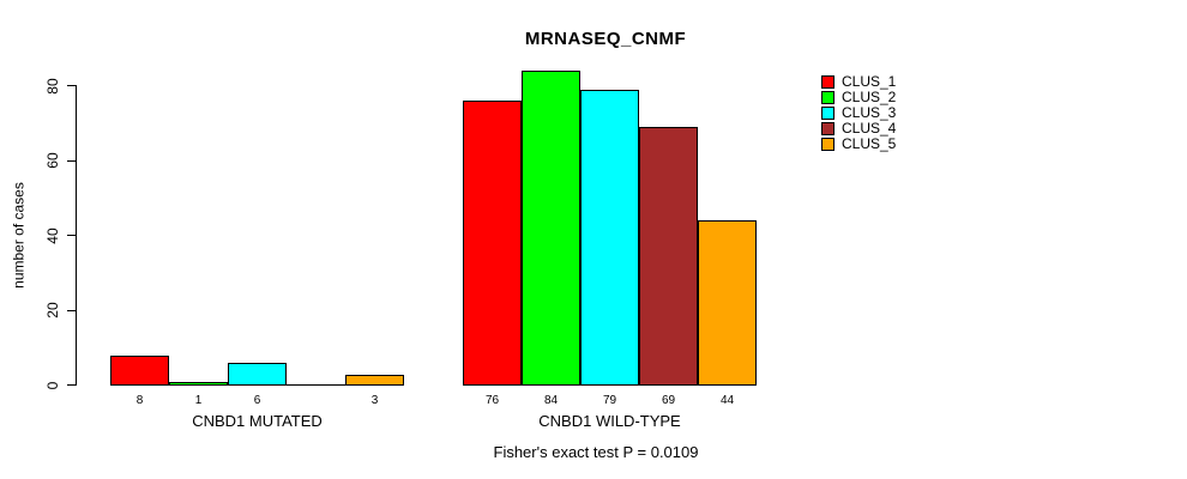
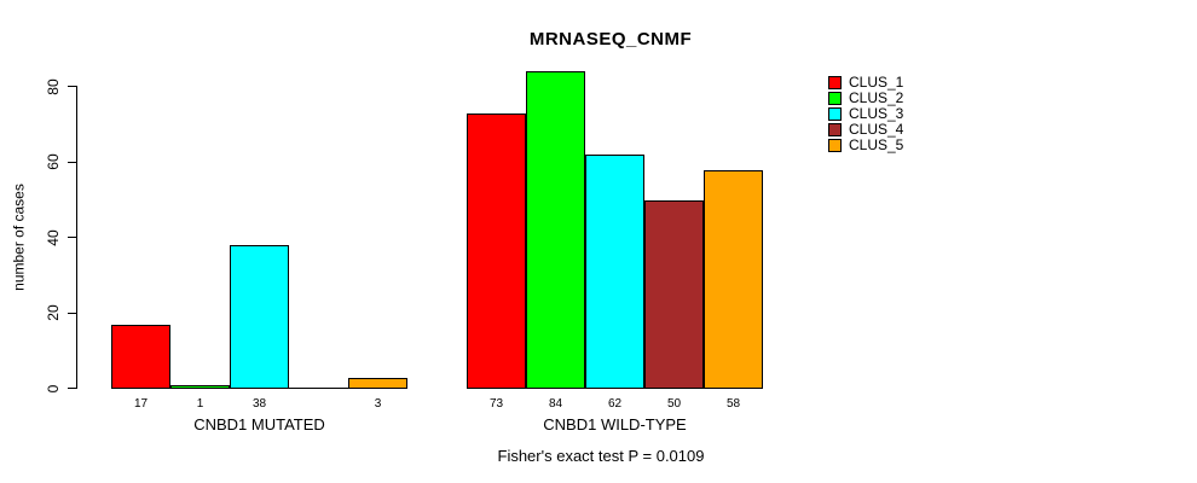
CLUS_1/CNBD1 MUTATED: 8 -> 17
CLUS_3/CNBD1 MUTATED: 6 -> 38
CLUS_1/CNBD1 WILD-TYPE: 76 -> 73
CLUS_3/CNBD1 WILD-TYPE: 79 -> 62
CLUS_4/CNBD1 WILD-TYPE: 69 -> 50
CLUS_5/CNBD1 WILD-TYPE: 44 -> 58
